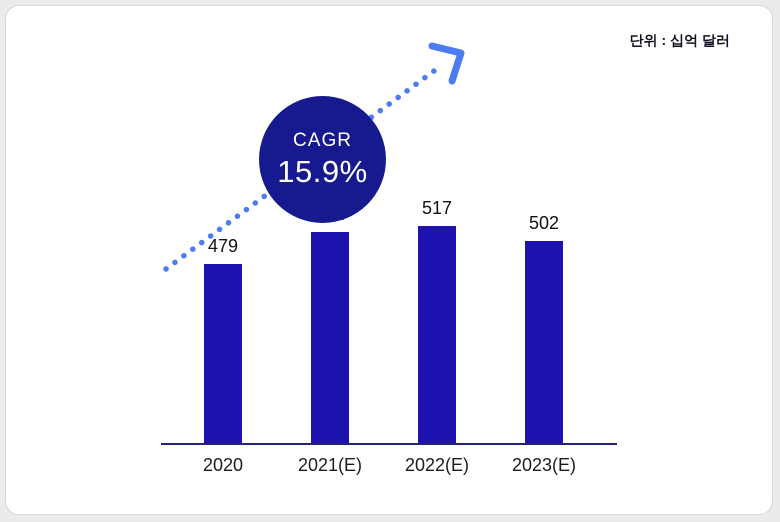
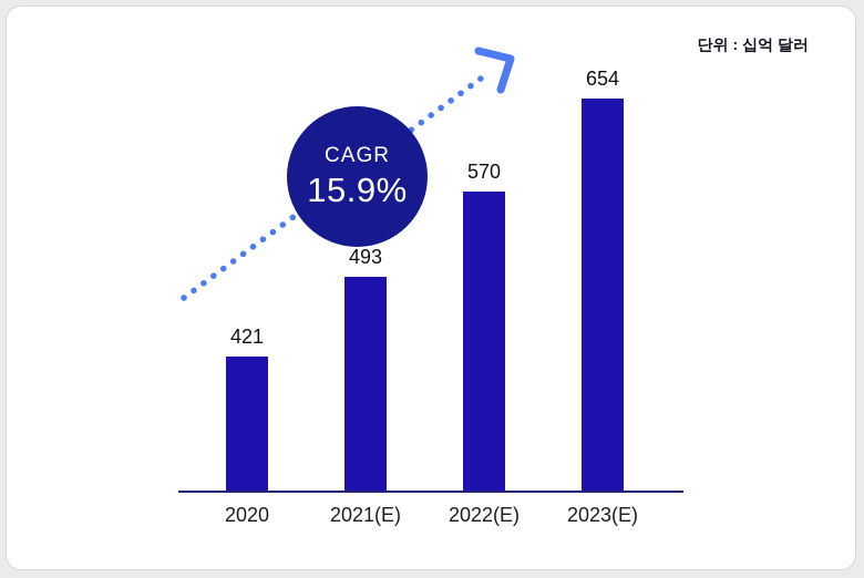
2020: 479 -> 421
2021(E): 511 -> 493
2022(E): 517 -> 570
2023(E): 502 -> 654
